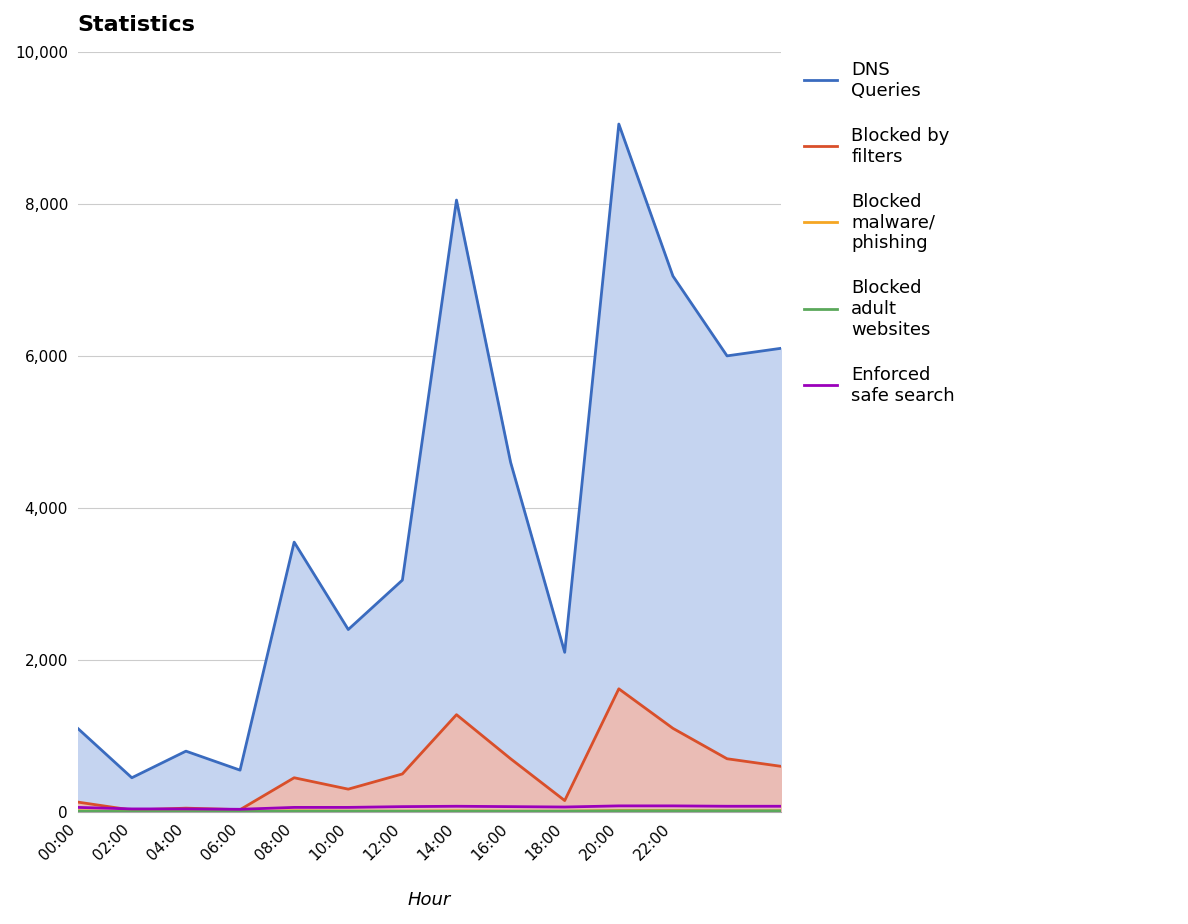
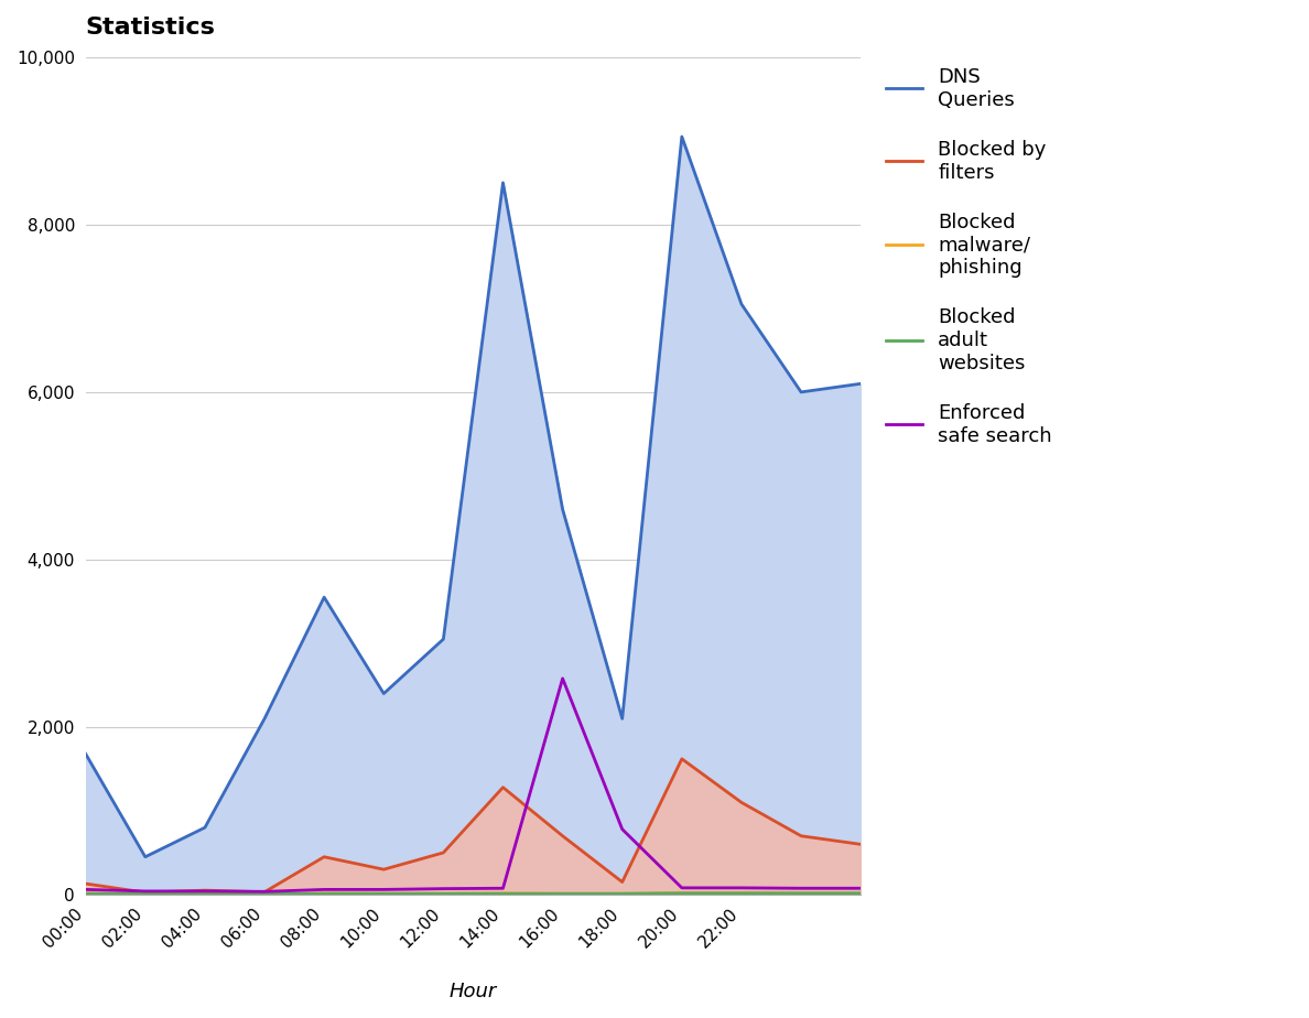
DNS Queries/00:00: 1,100 -> 1,680
DNS Queries/06:00: 550 -> 2,100
DNS Queries/14:00: 8,050 -> 8,500
Enforced safe search/16:00: 70 -> 2,580
Enforced safe search/18:00: 60 -> 780
